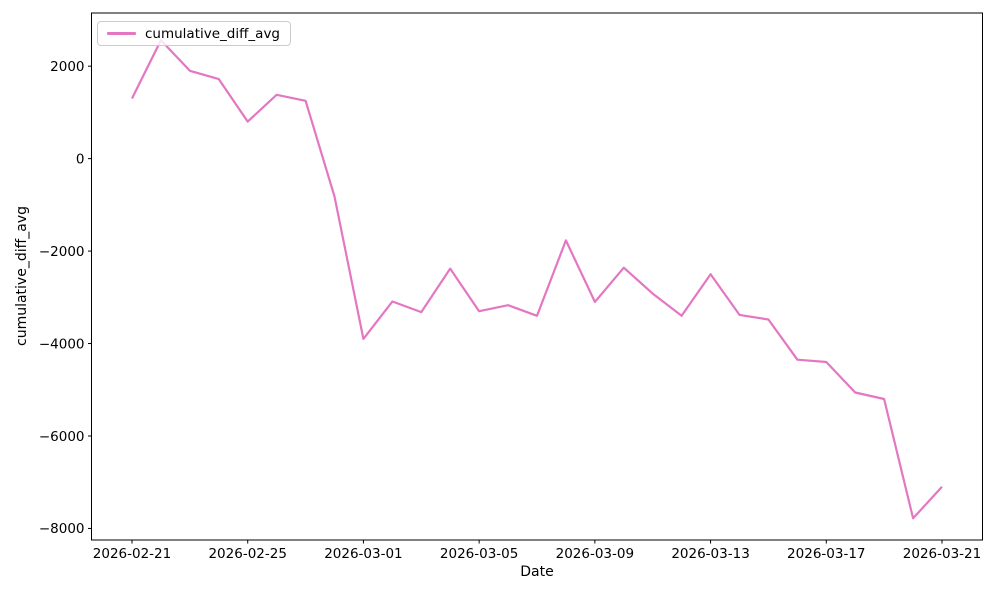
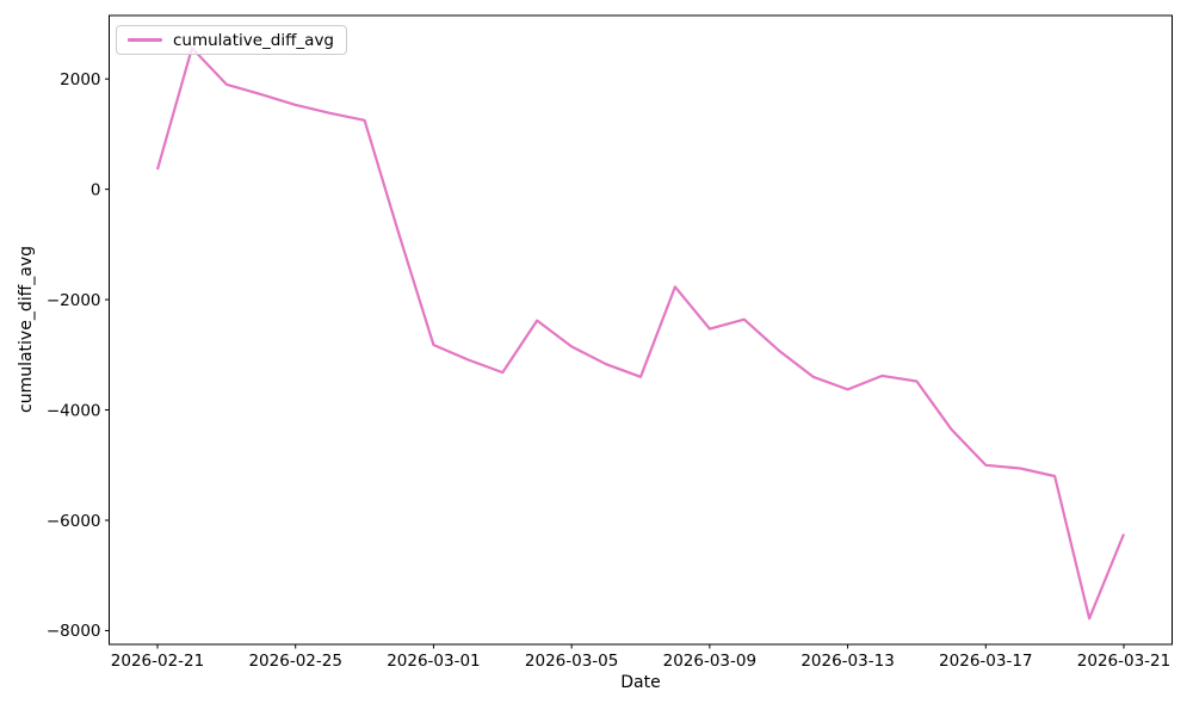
2026-02-21: 1300 -> 400
2026-02-25: 800 -> 1500
2026-03-01: -3900 -> -2800
2026-03-05: -3300 -> -2800
2026-03-09: -3100 -> -2500
2026-03-13: -2500 -> -3600
2026-03-17: -4400 -> -5000
2026-03-21: -7100 -> -6200
